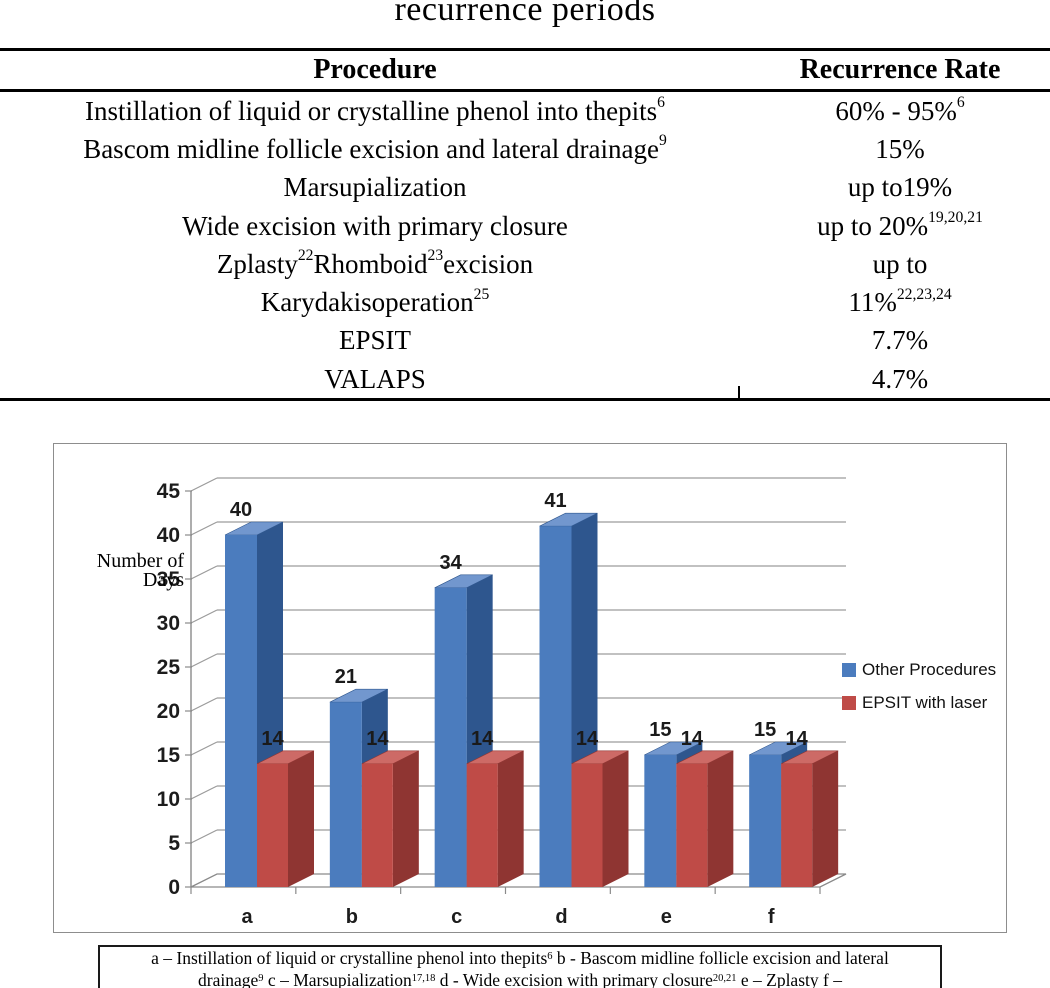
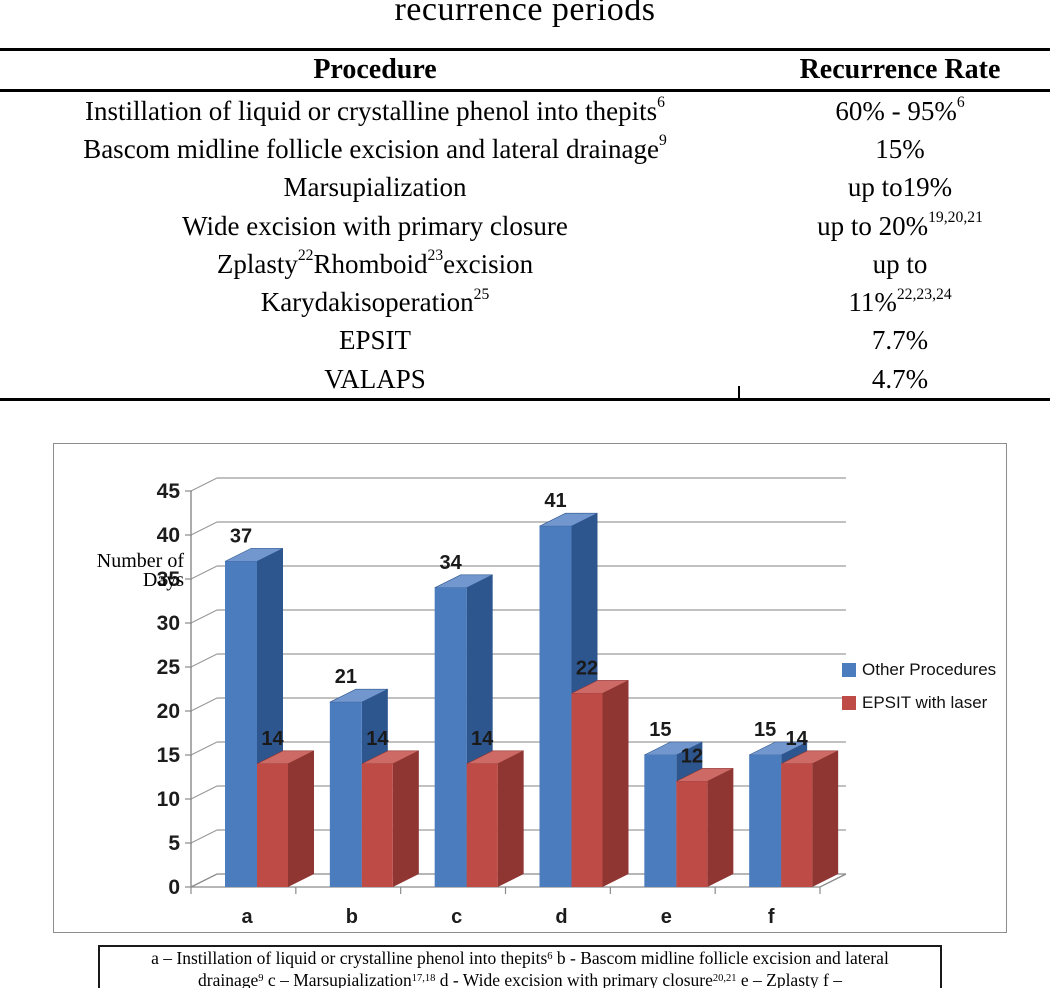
Other Procedures/a: 40 -> 37
EPSIT with laser/d: 14 -> 22
EPSIT with laser/e: 14 -> 12
